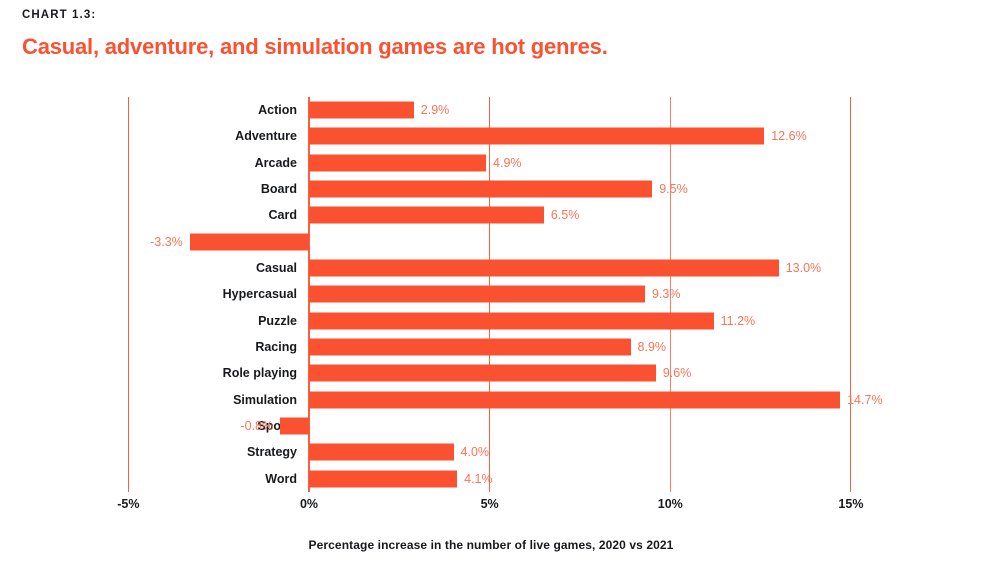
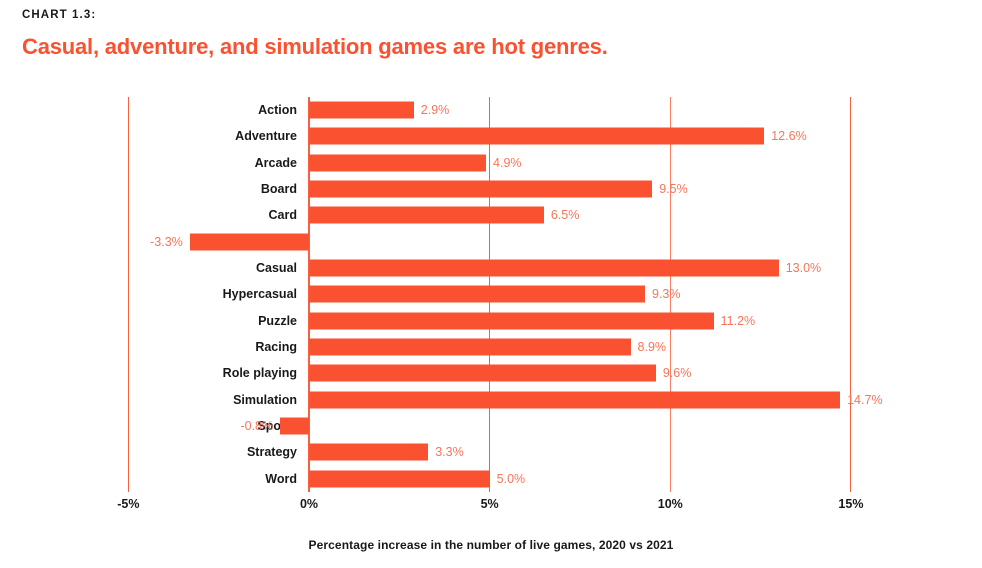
Strategy: 4.0% -> 3.3%
Word: 4.1% -> 5.0%
